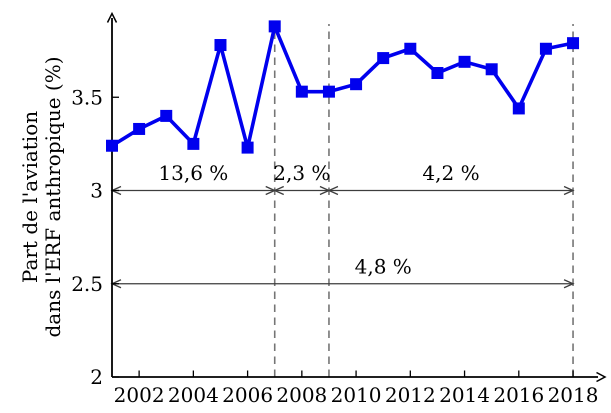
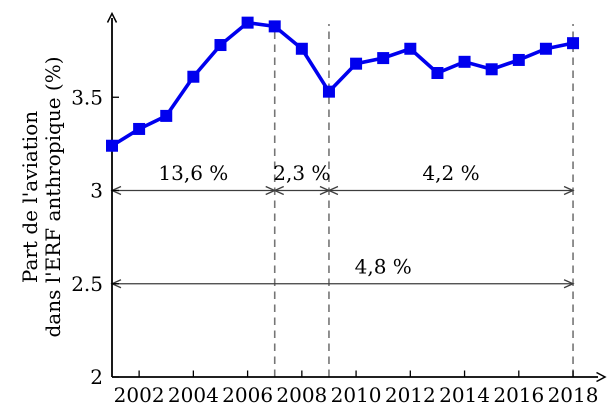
2004: 3.25 -> 3.61
2006: 3.23 -> 3.90
2008: 3.53 -> 3.76
2010: 3.57 -> 3.68
2016: 3.44 -> 3.70
